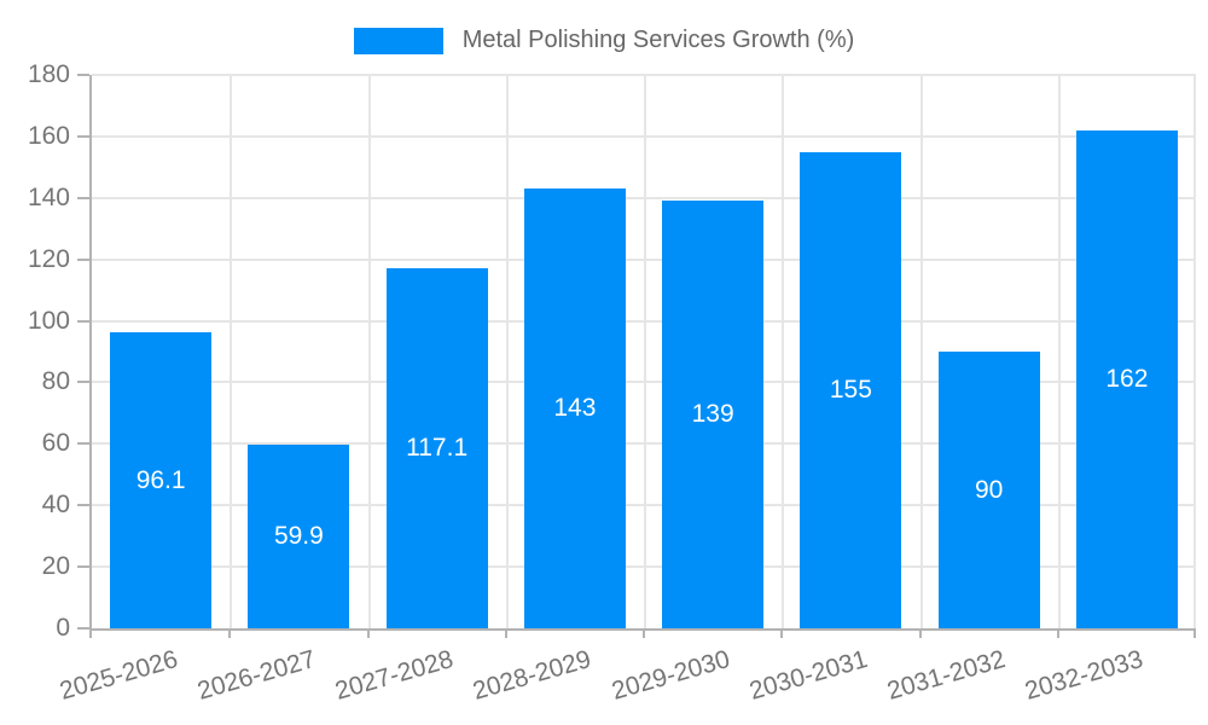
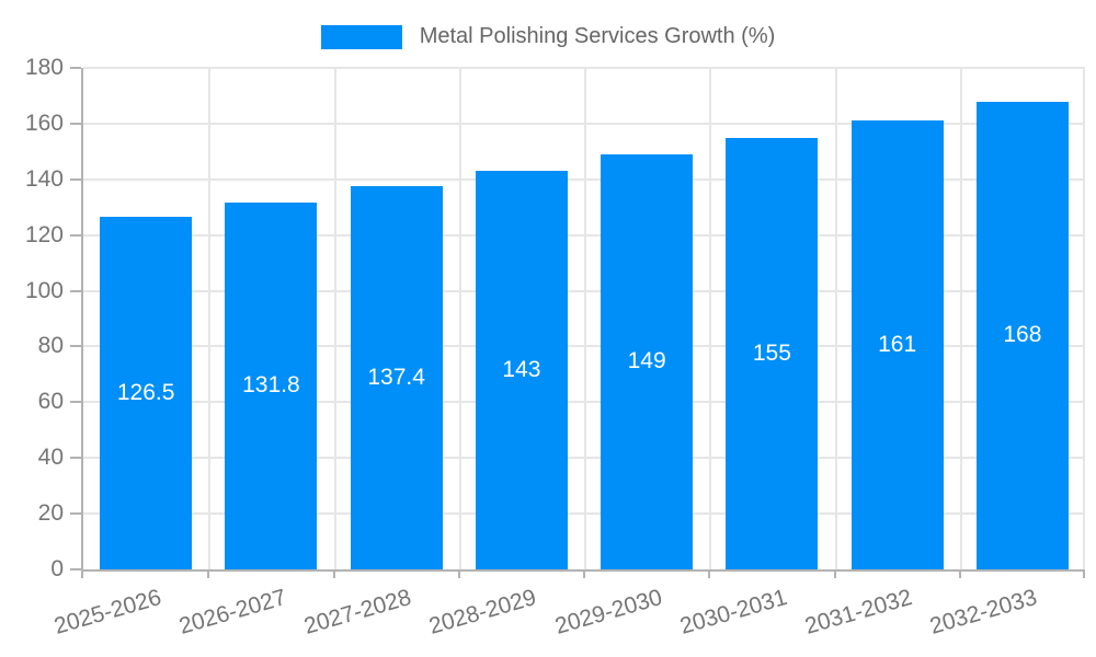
2025-2026: 96.1 -> 126.5
2026-2027: 59.9 -> 131.8
2027-2028: 117.1 -> 137.4
2029-2030: 139 -> 149
2031-2032: 90 -> 161
2032-2033: 162 -> 168
